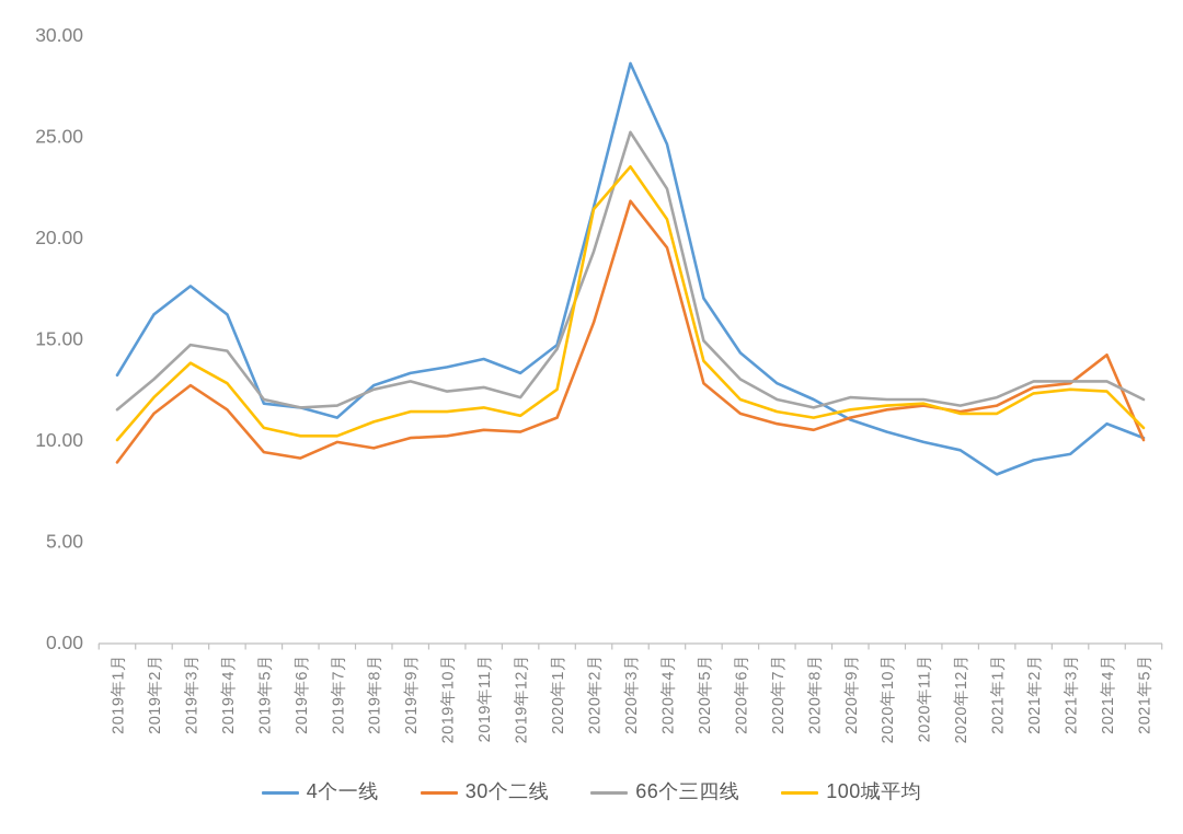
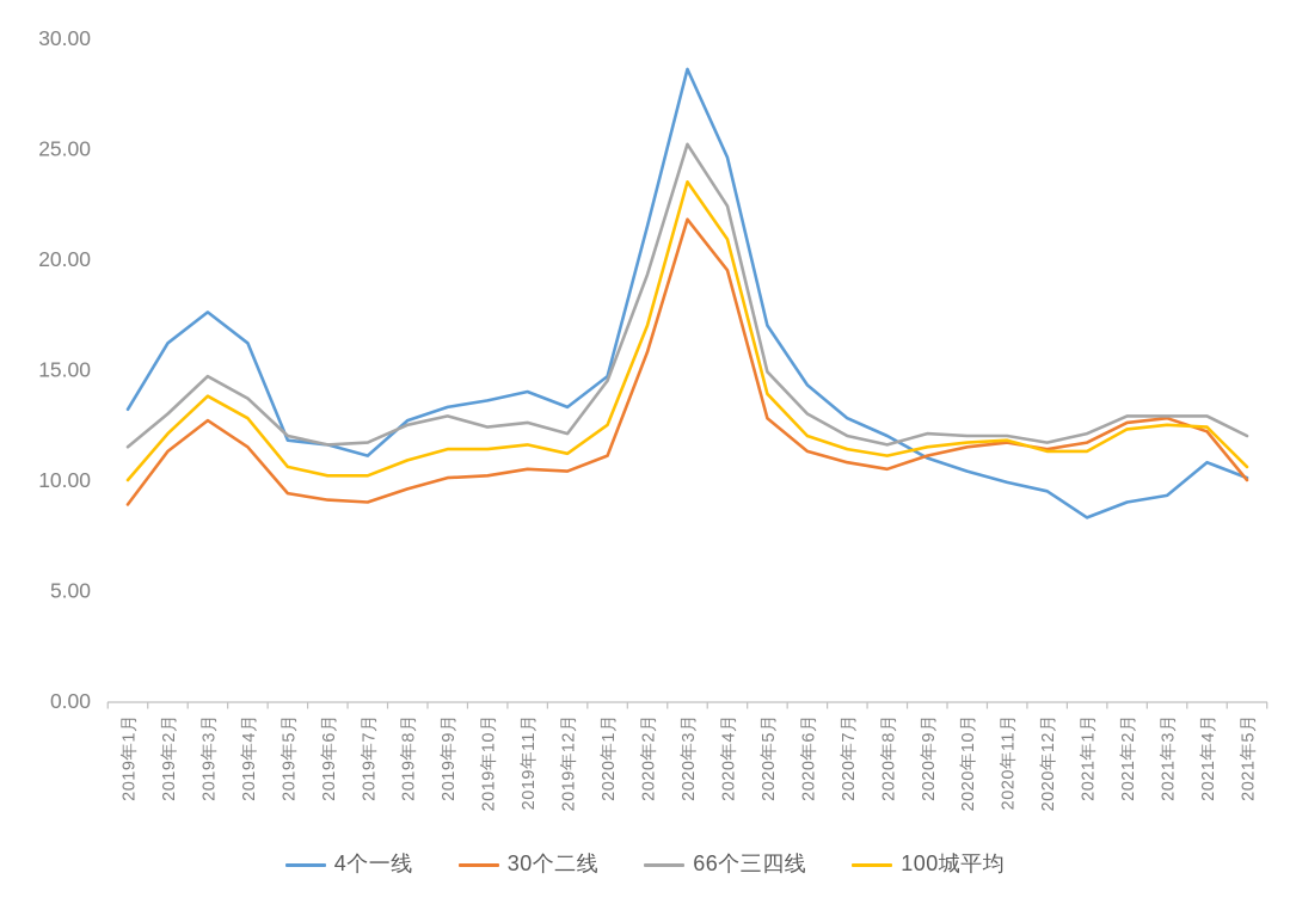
66个三四线/2019年4月: 14.4 -> 13.7
30个二线/2019年7月: 9.9 -> 9.0
100城平均/2020年2月: 21.4 -> 17.0
30个二线/2021年4月: 14.2 -> 12.2
